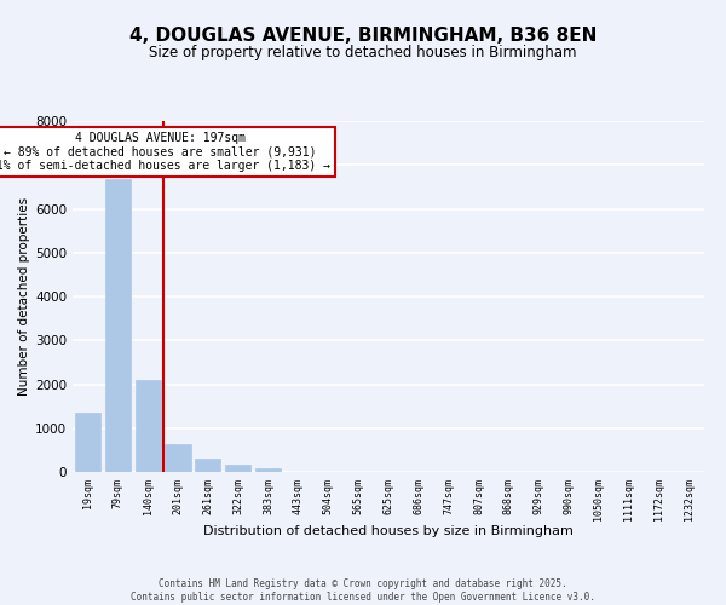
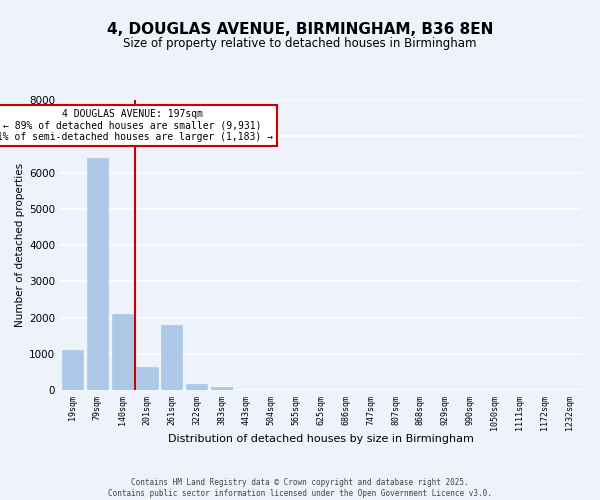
19sqm: 1340 -> 1100
79sqm: 6680 -> 6400
261sqm: 310 -> 1800
